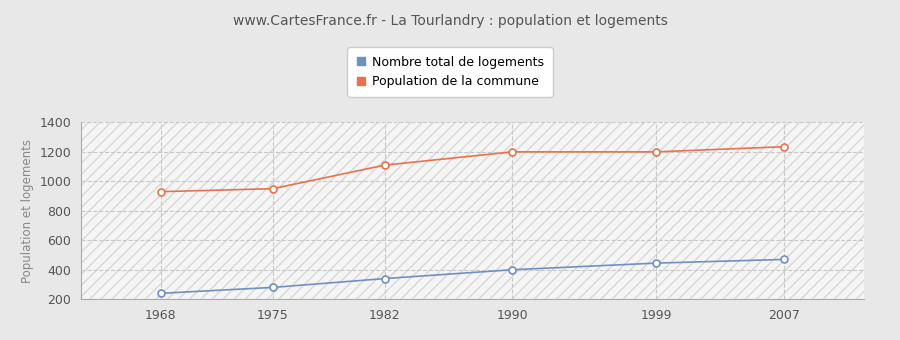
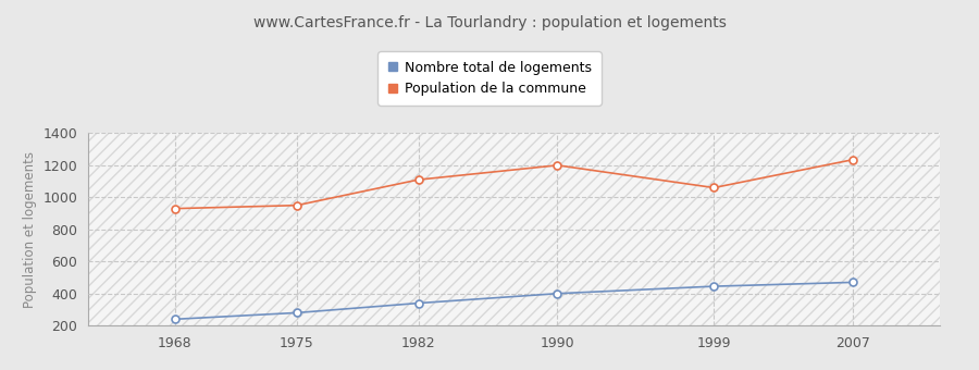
Population de la commune/1999: 1200 -> 1060
